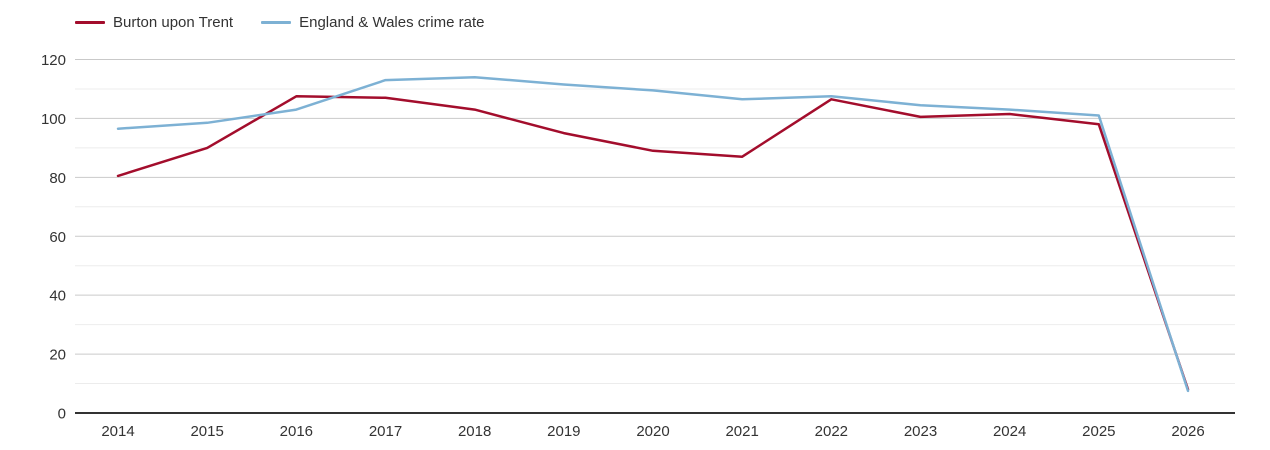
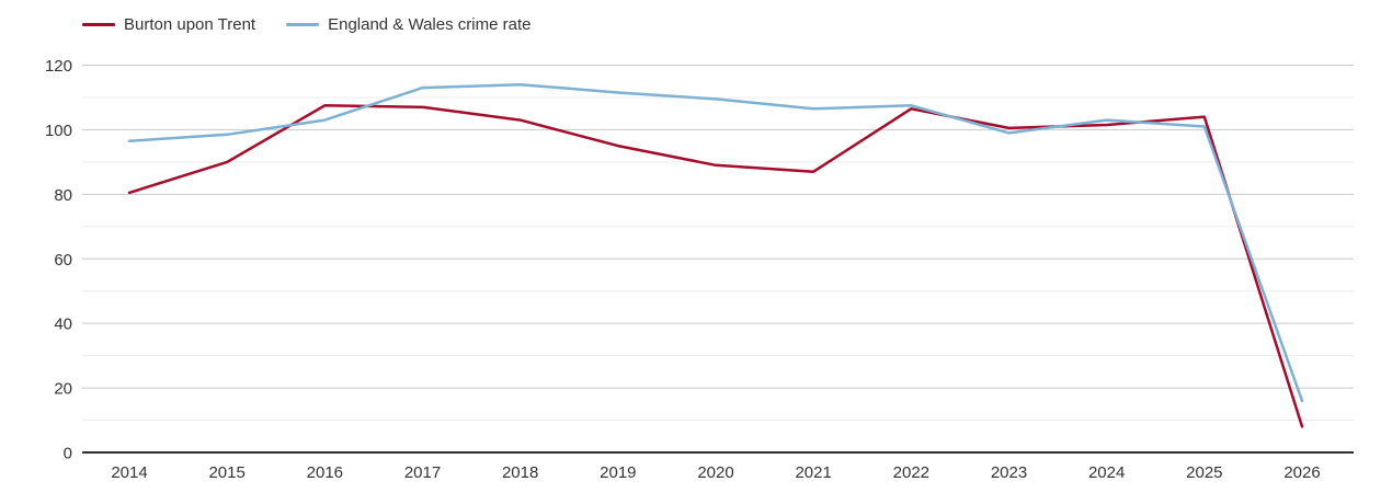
England & Wales crime rate/2023: 104 -> 99
Burton upon Trent/2025: 98 -> 104
England & Wales crime rate/2026: 8 -> 16
